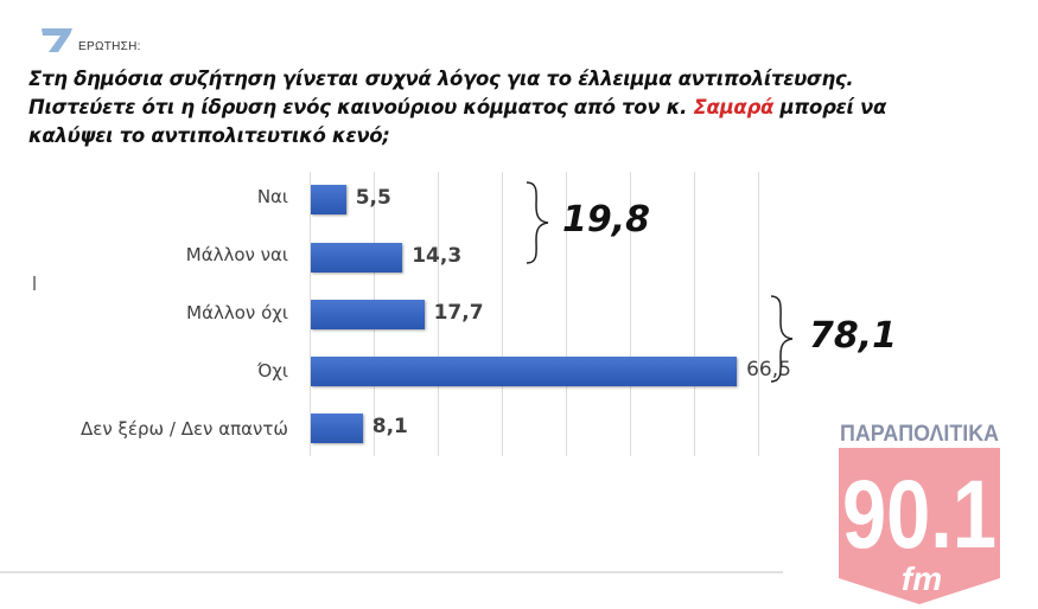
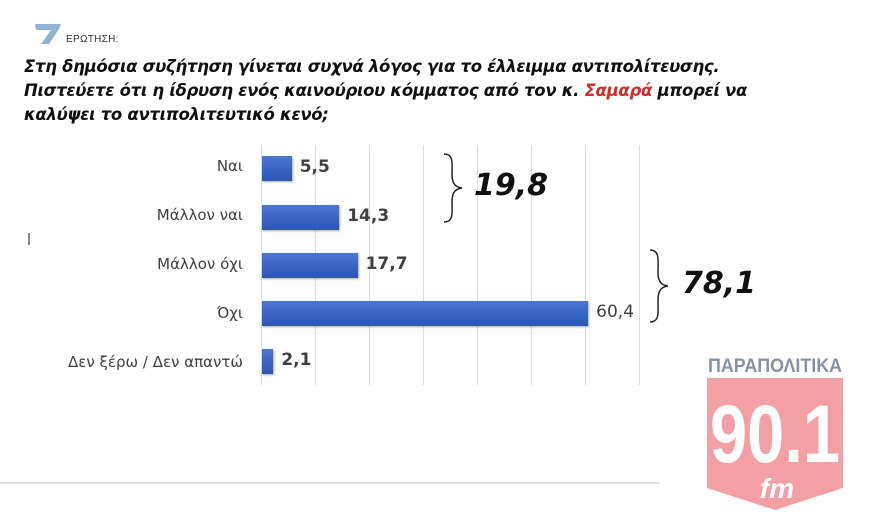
Όχι: 66,5 -> 60,4
Δεν ξέρω / Δεν απαντώ: 8,1 -> 2,1
